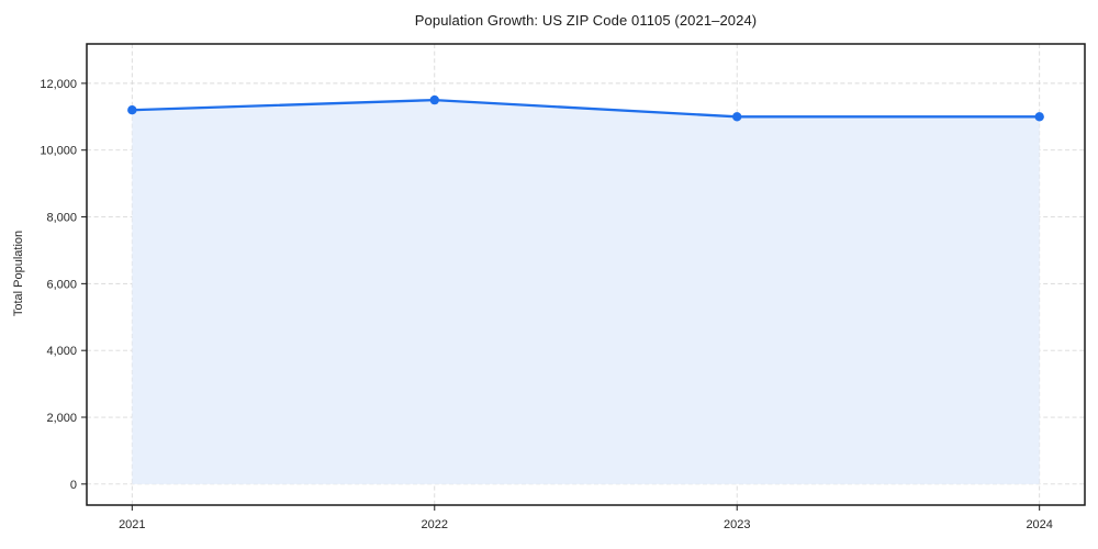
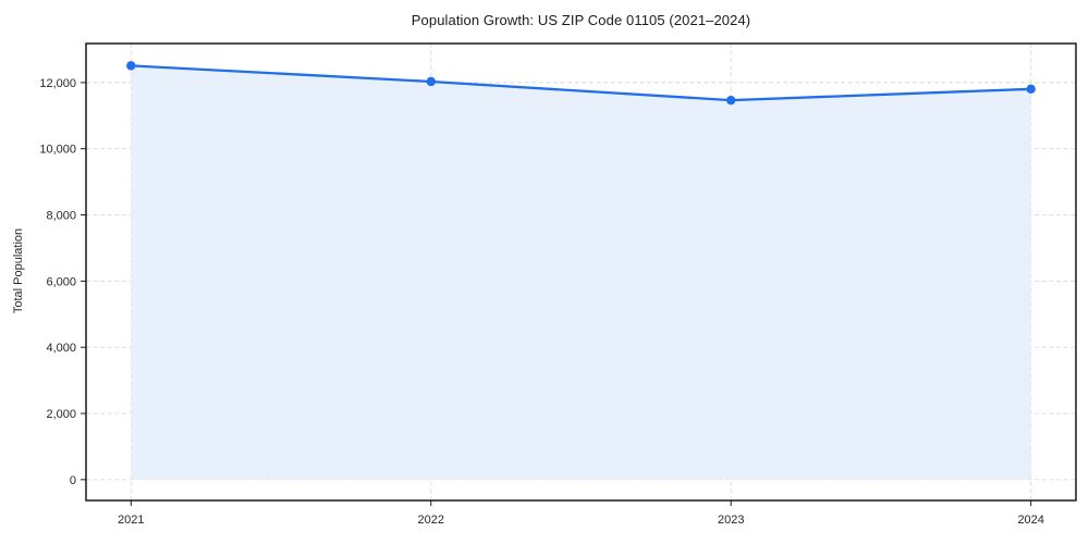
2021: 11200 -> 12500
2022: 11500 -> 12000
2023: 11000 -> 11500
2024: 11000 -> 11800
